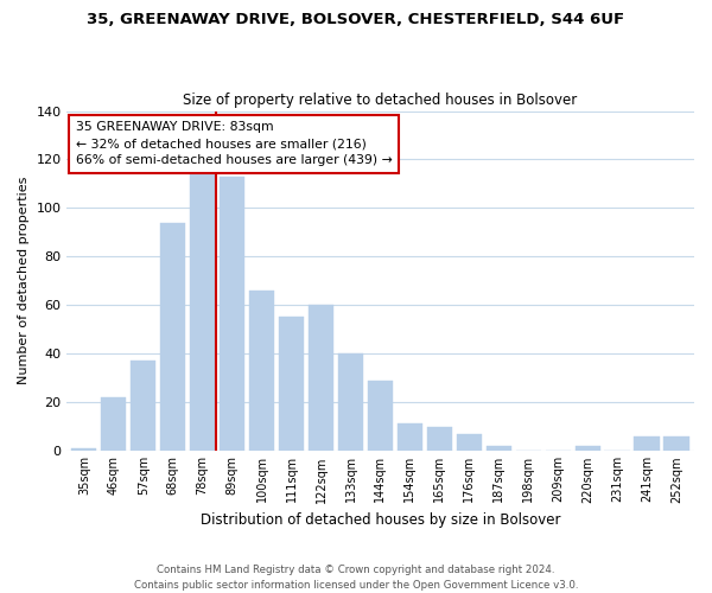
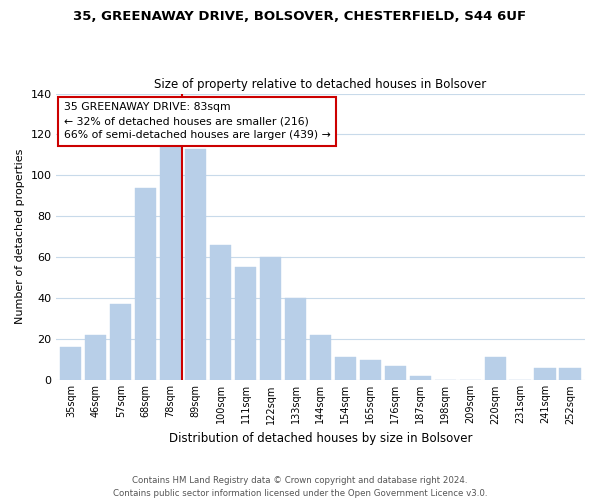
35sqm: 1 -> 16
144sqm: 29 -> 22
220sqm: 2 -> 11
